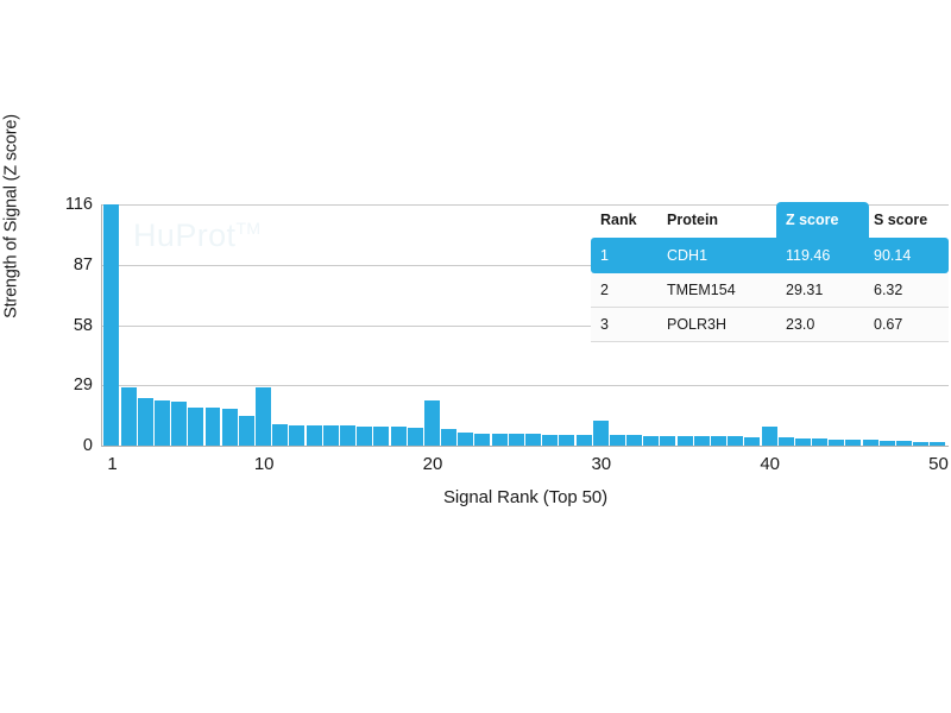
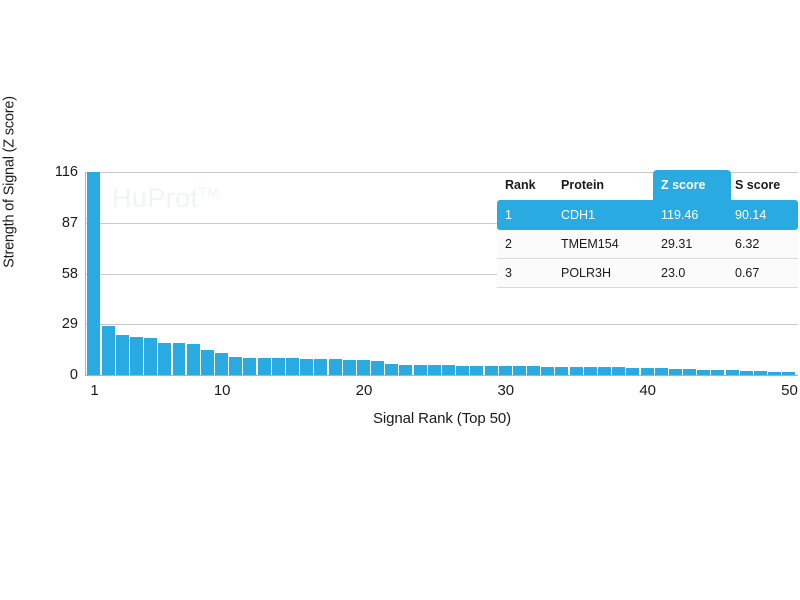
10: 28 -> 12
20: 22 -> 8
30: 12 -> 5
40: 9 -> 4
